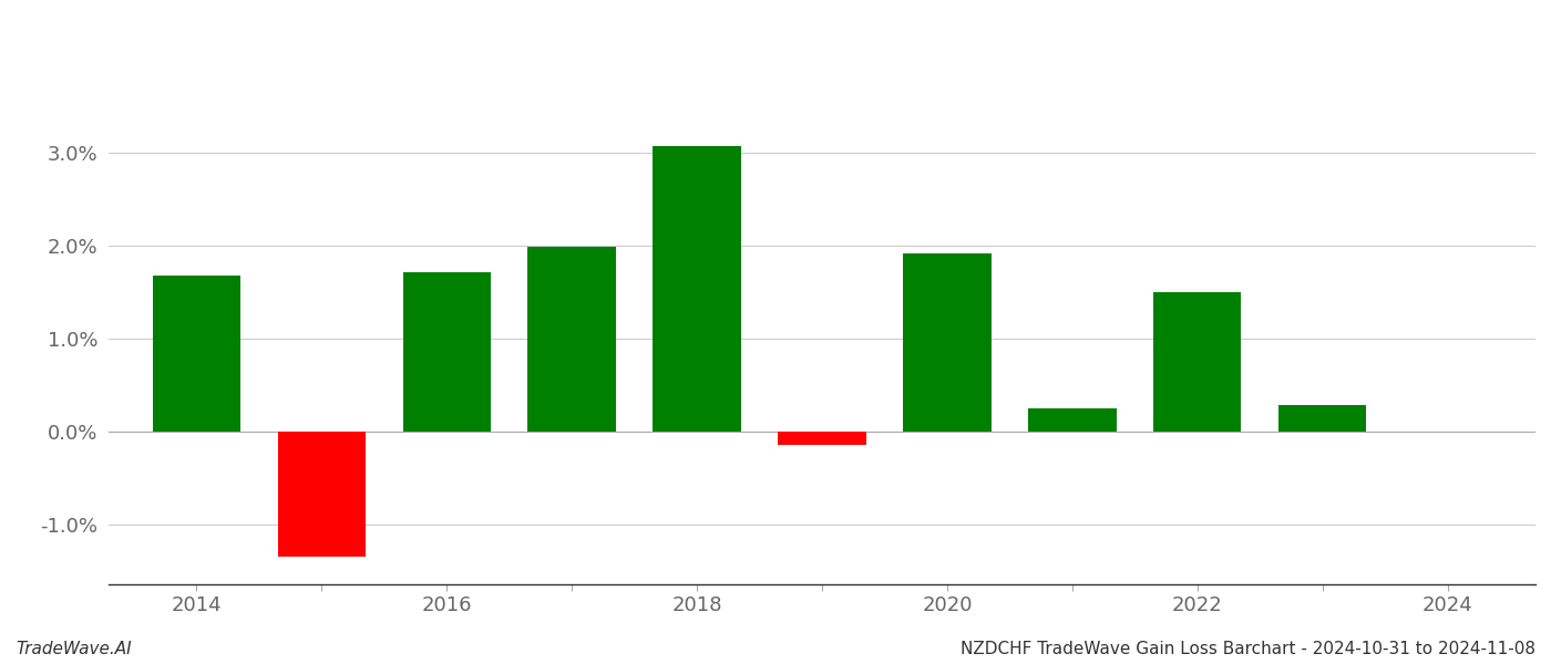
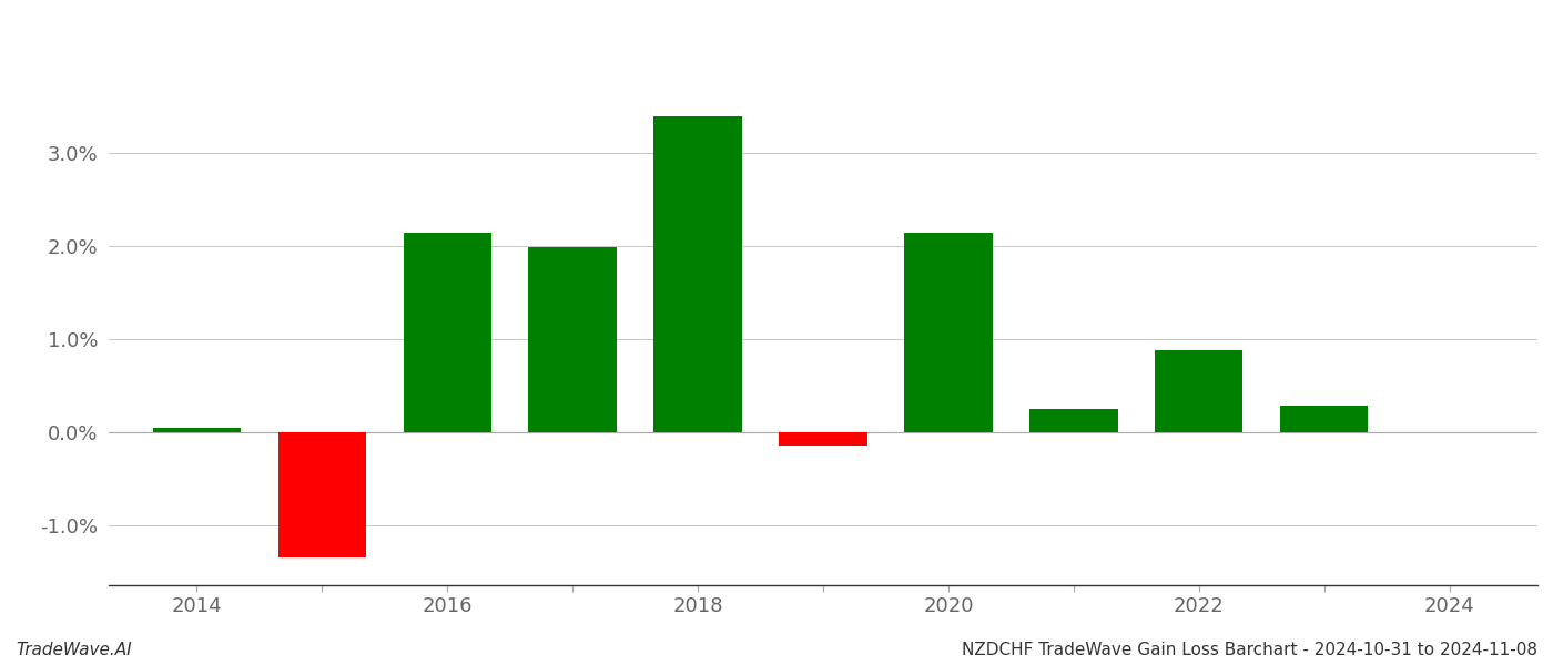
2014: 1.68% -> 0.05%
2016: 1.72% -> 2.15%
2018: 3.08% -> 3.40%
2020: 1.92% -> 2.15%
2022: 1.50% -> 0.88%
